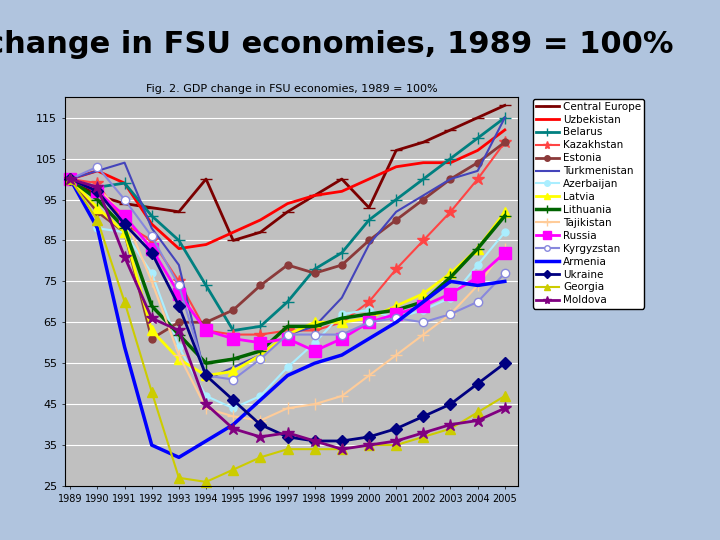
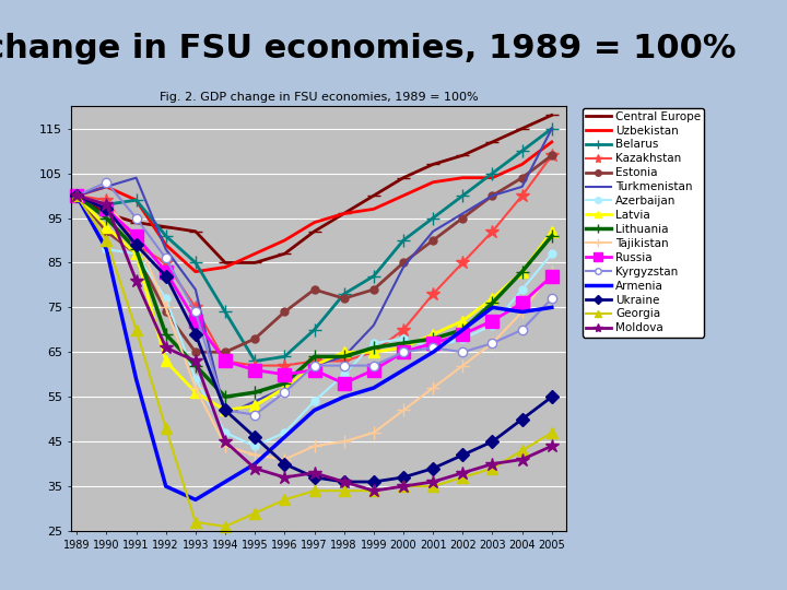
Estonia/1992: 61 -> 74
Central Europe/1994: 100 -> 85
Central Europe/2000: 93 -> 104
